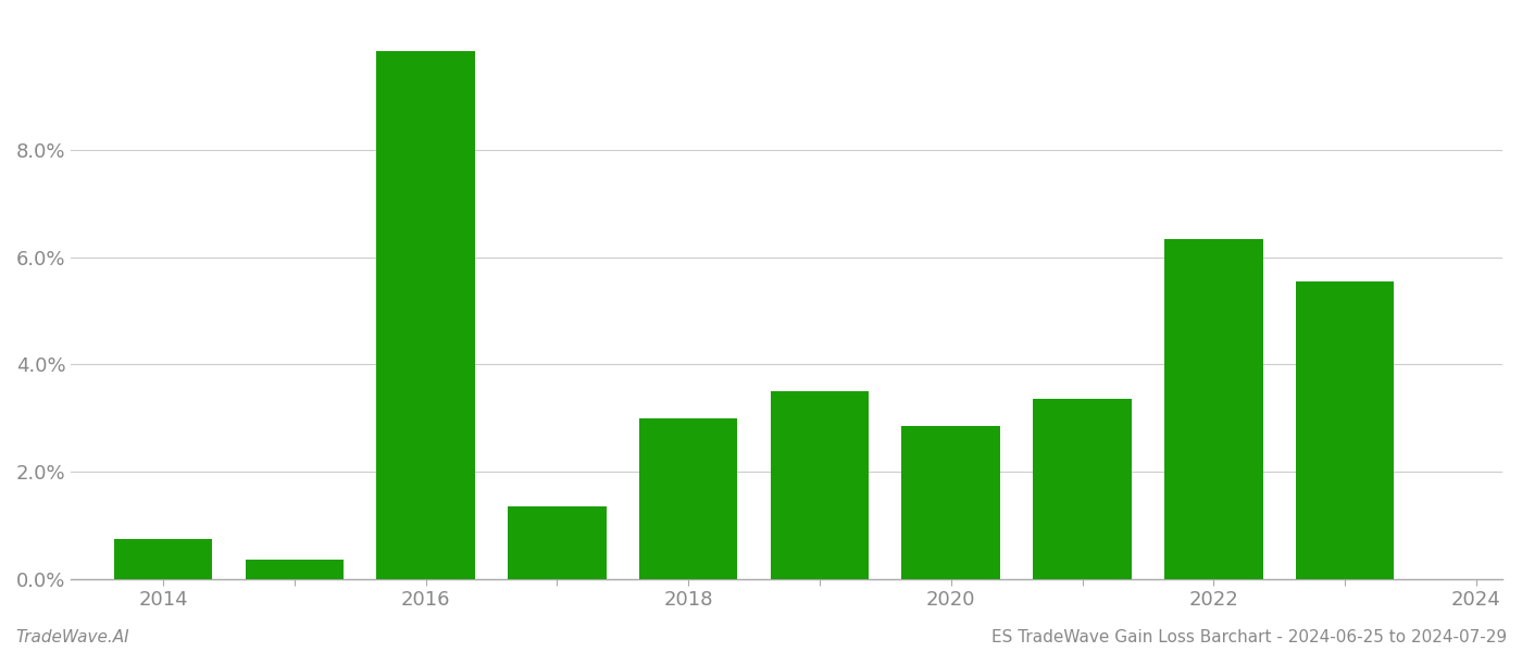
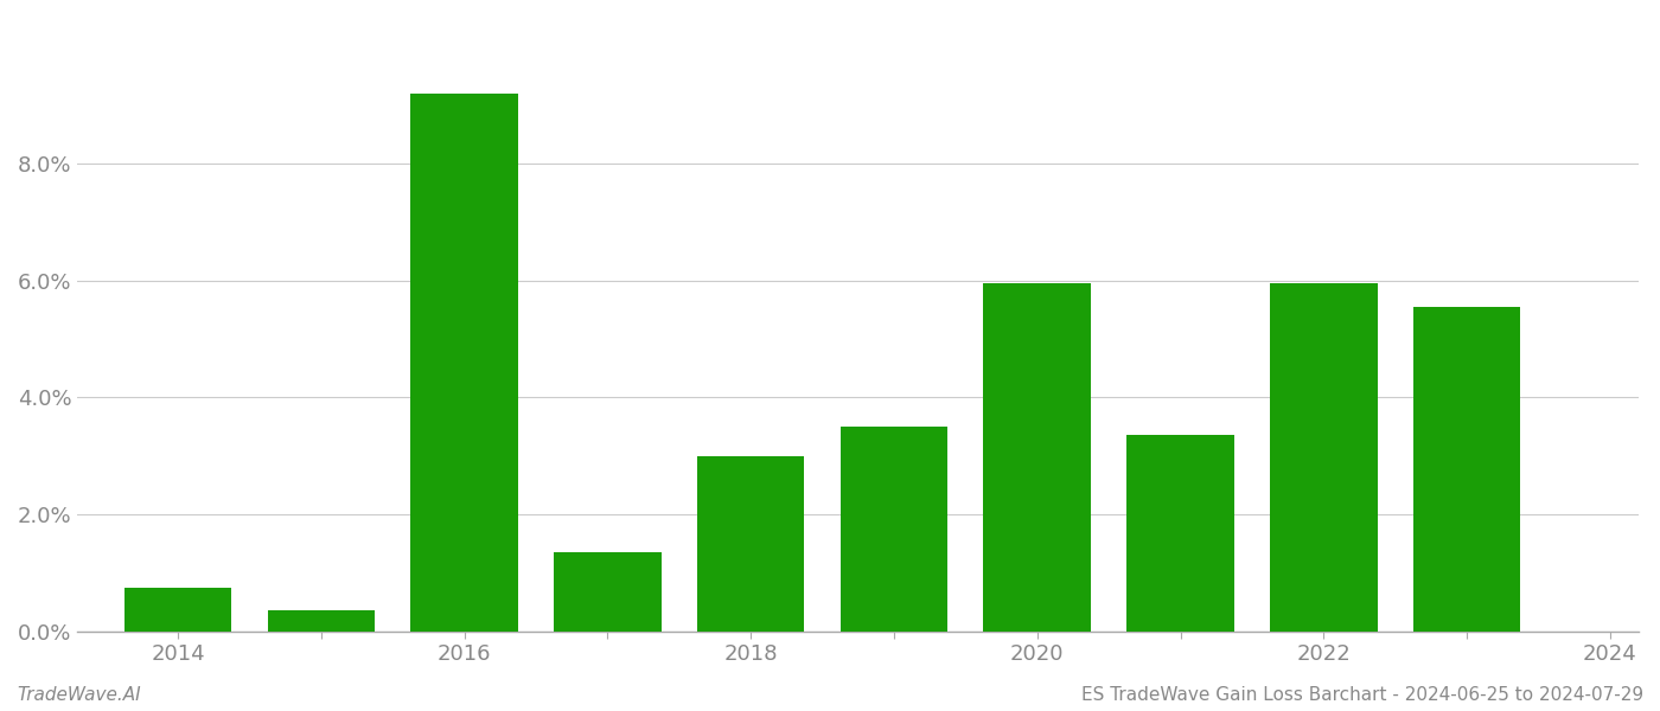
2016: 9.85% -> 9.20%
2020: 2.85% -> 5.95%
2022: 6.35% -> 5.95%
